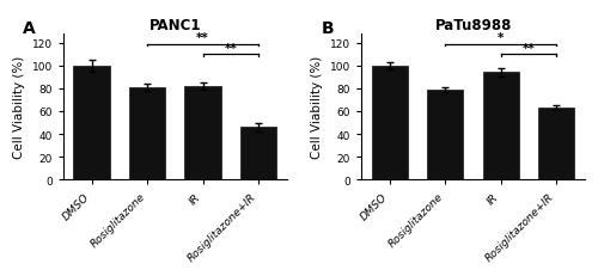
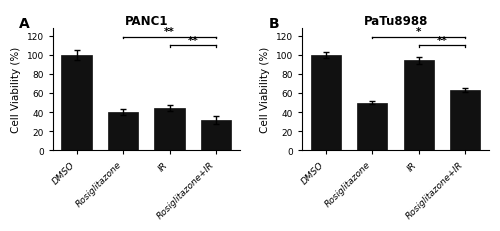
PANC1/Rosiglitazone: 81 -> 40
PANC1/IR: 82 -> 44
PANC1/Rosiglitazone+IR: 46 -> 32
PaTu8988/Rosiglitazone: 79 -> 50
